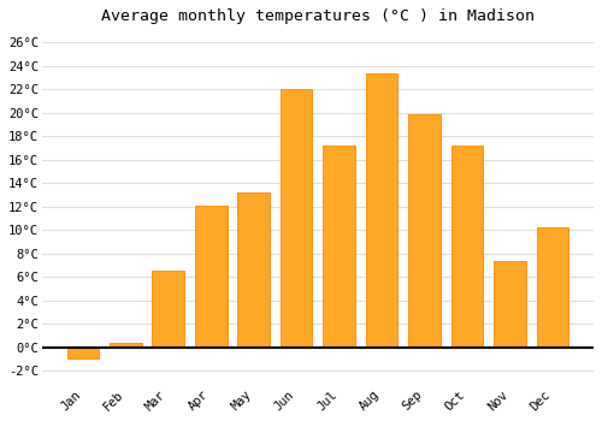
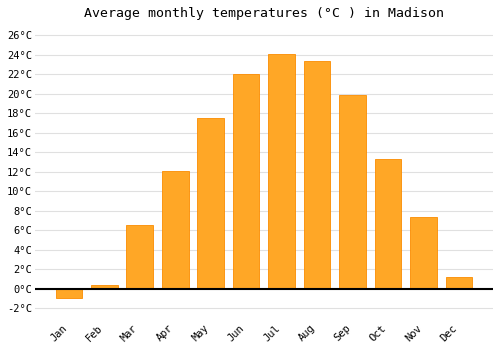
May: 13.2°C -> 17.5°C
Jul: 17.2°C -> 24.1°C
Oct: 17.2°C -> 13.3°C
Dec: 10.2°C -> 1.2°C
